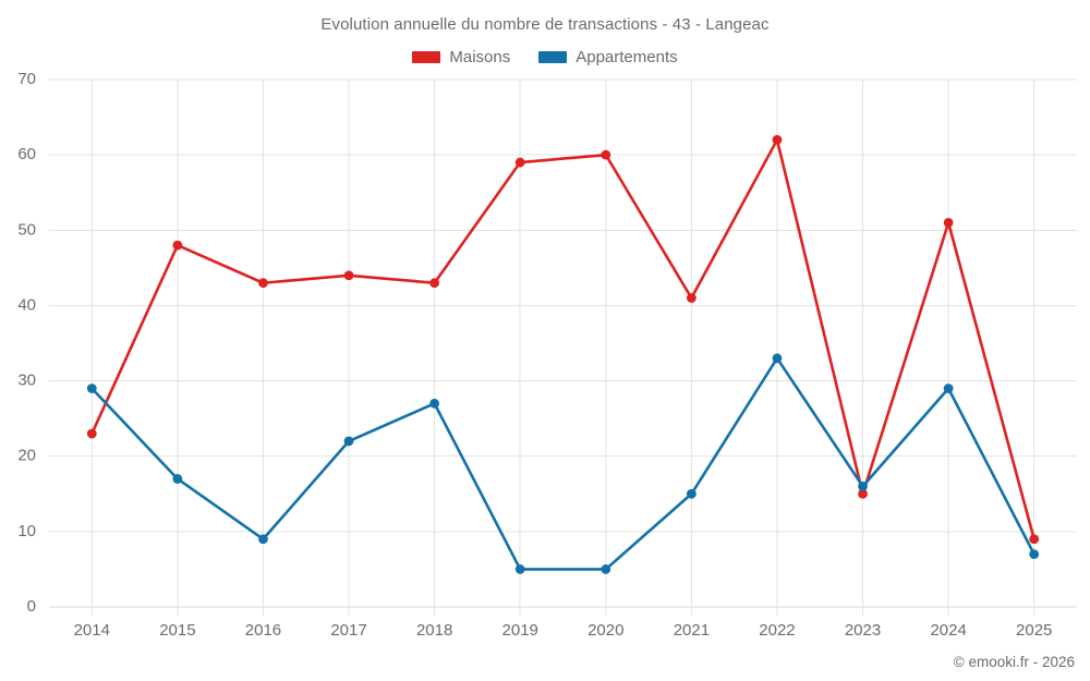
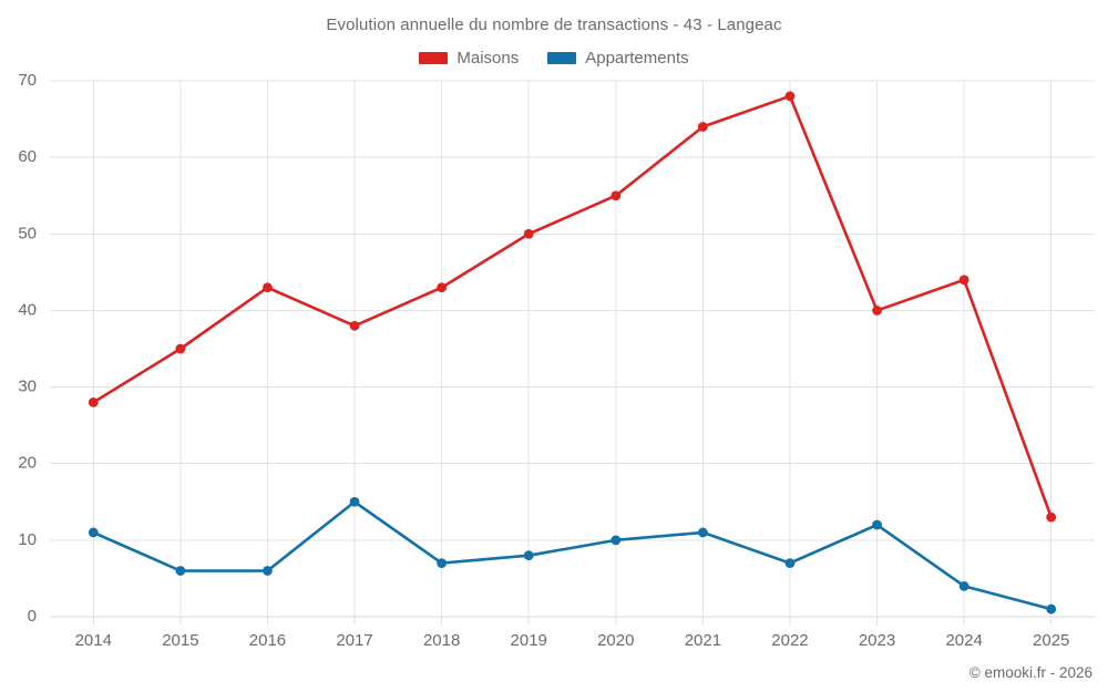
Maisons/2014: 23 -> 28
Appartements/2014: 29 -> 11
Maisons/2015: 48 -> 35
Appartements/2015: 17 -> 6
Appartements/2016: 9 -> 6
Maisons/2017: 44 -> 38
Appartements/2017: 22 -> 15
Appartements/2018: 27 -> 7
Maisons/2019: 59 -> 50
Appartements/2019: 5 -> 8
Maisons/2020: 60 -> 55
Appartements/2020: 5 -> 10
Maisons/2021: 41 -> 64
Appartements/2021: 15 -> 11
Maisons/2022: 62 -> 68
Appartements/2022: 33 -> 7
Maisons/2023: 15 -> 40
Appartements/2023: 16 -> 12
Maisons/2024: 51 -> 44
Appartements/2024: 29 -> 4
Maisons/2025: 9 -> 13
Appartements/2025: 7 -> 1
